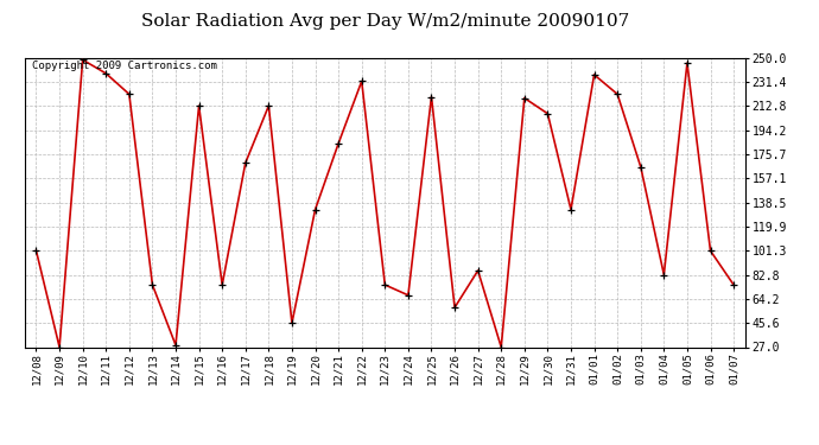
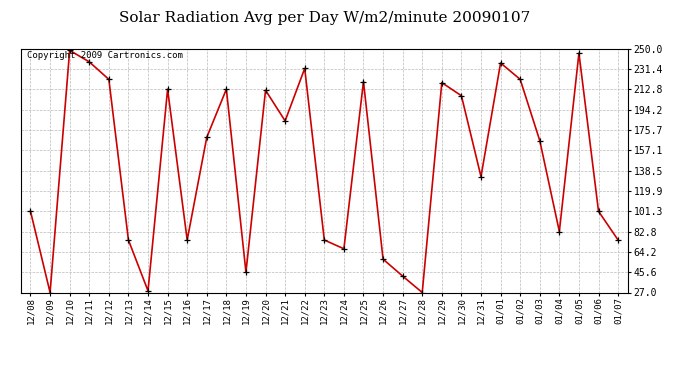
12/20: 133 -> 212
12/27: 86 -> 42
